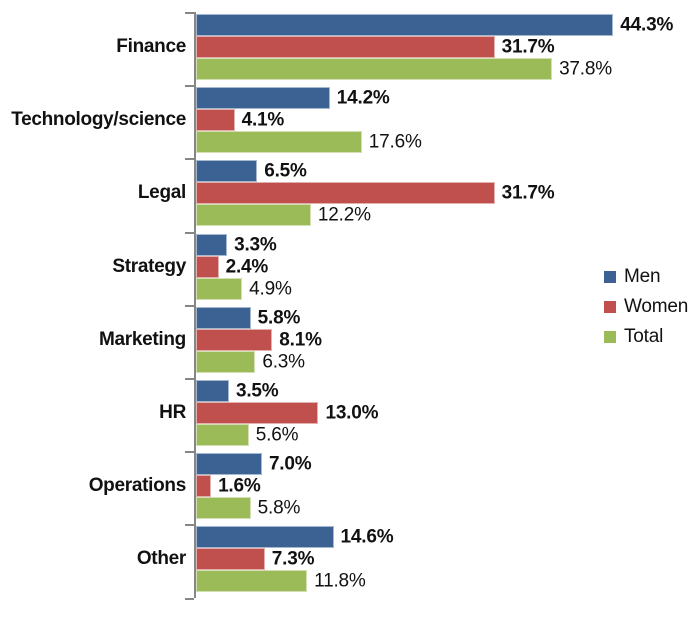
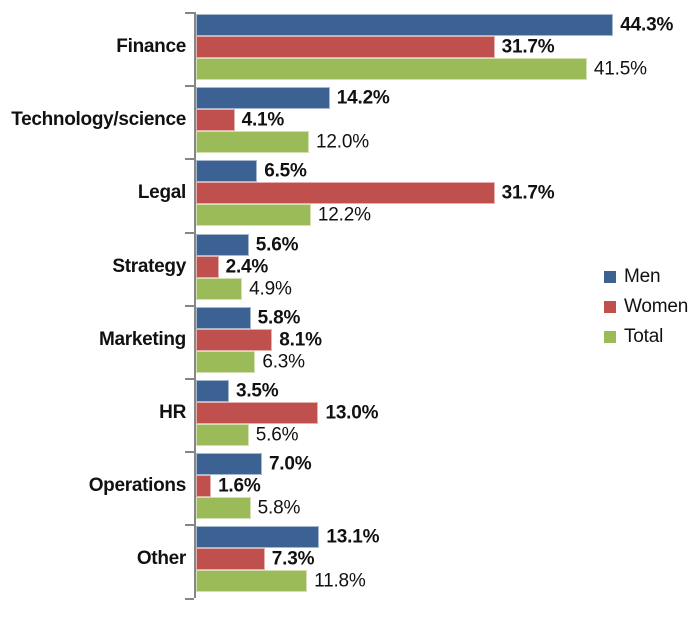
Total/Finance: 37.8% -> 41.5%
Total/Technology/science: 17.6% -> 12.0%
Men/Strategy: 3.3% -> 5.6%
Men/Other: 14.6% -> 13.1%
